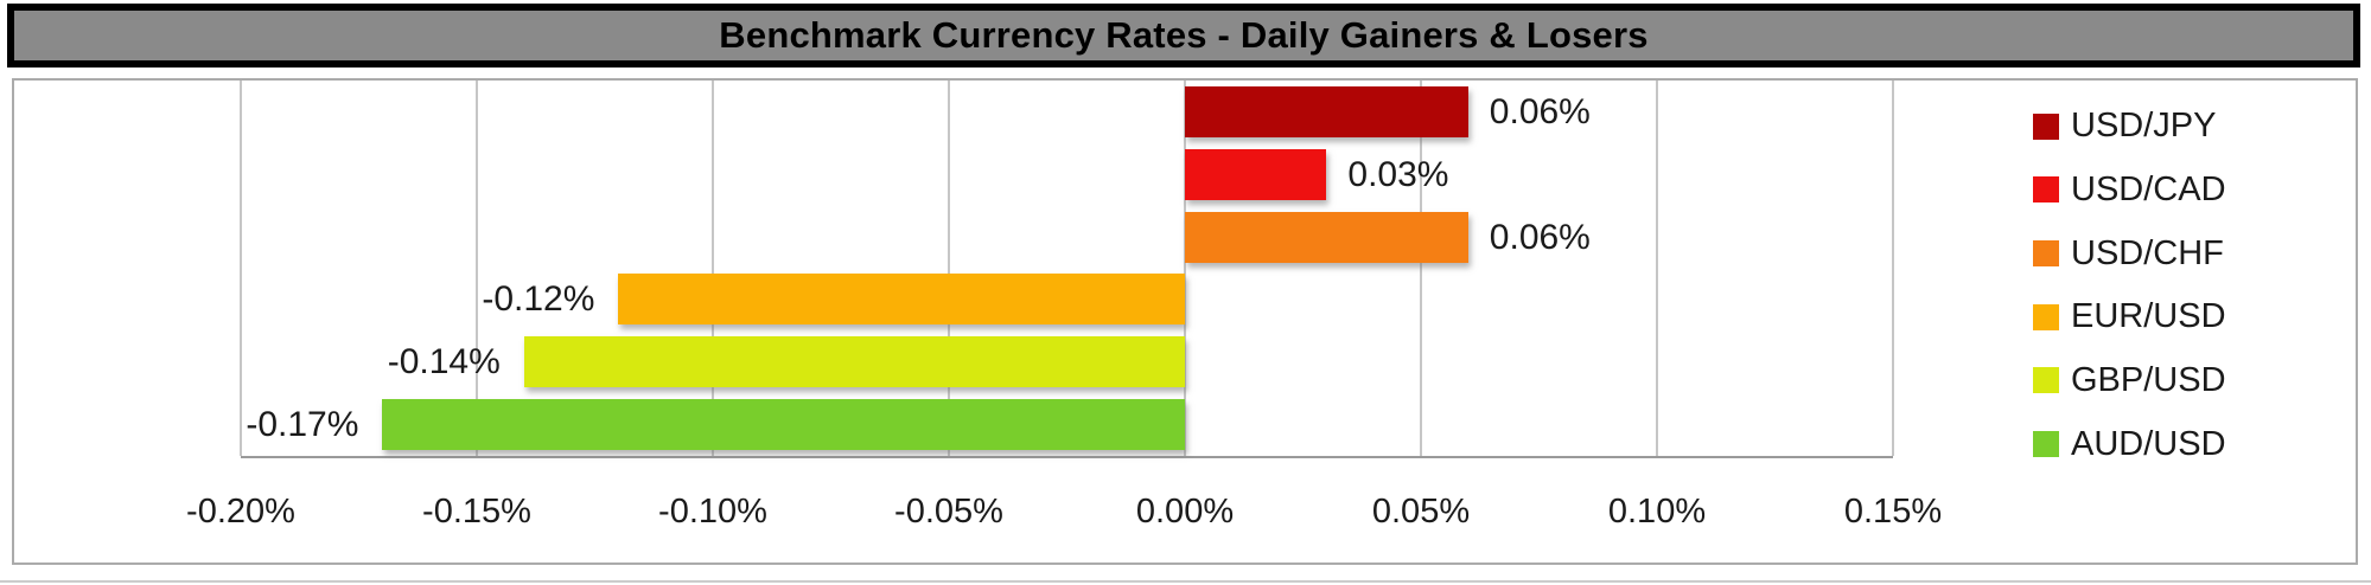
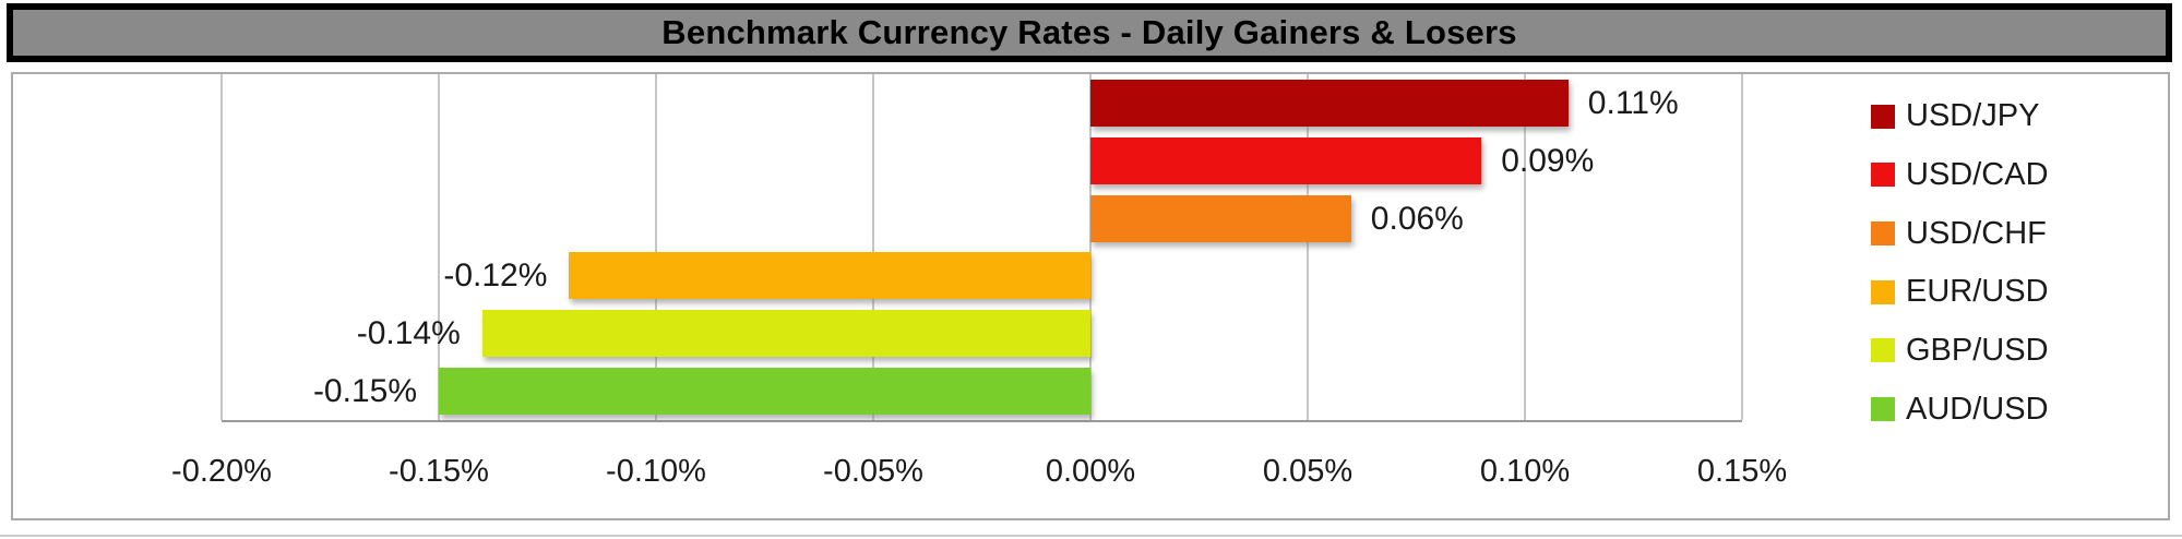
USD/JPY: 0.06% -> 0.11%
USD/CAD: 0.03% -> 0.09%
AUD/USD: -0.17% -> -0.15%
